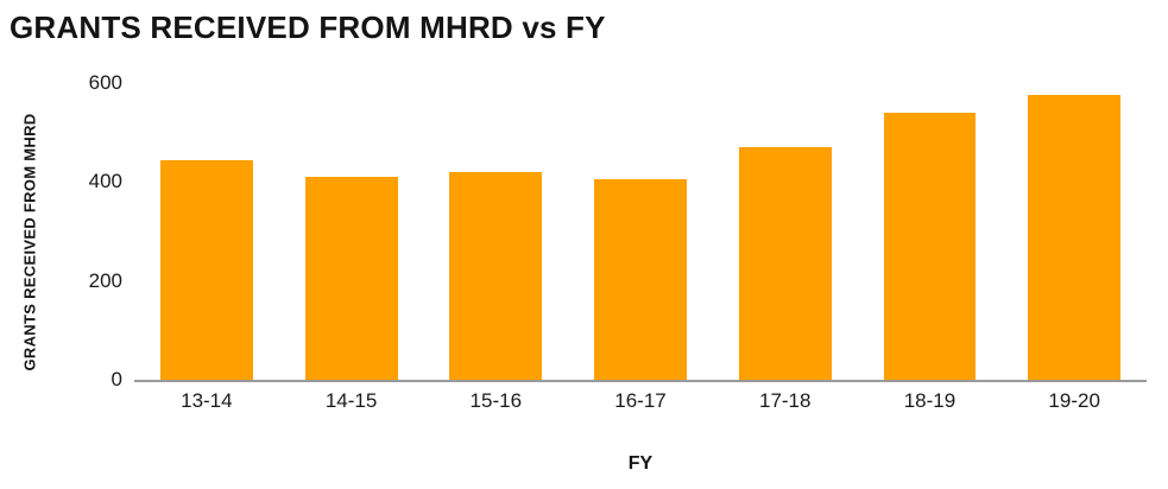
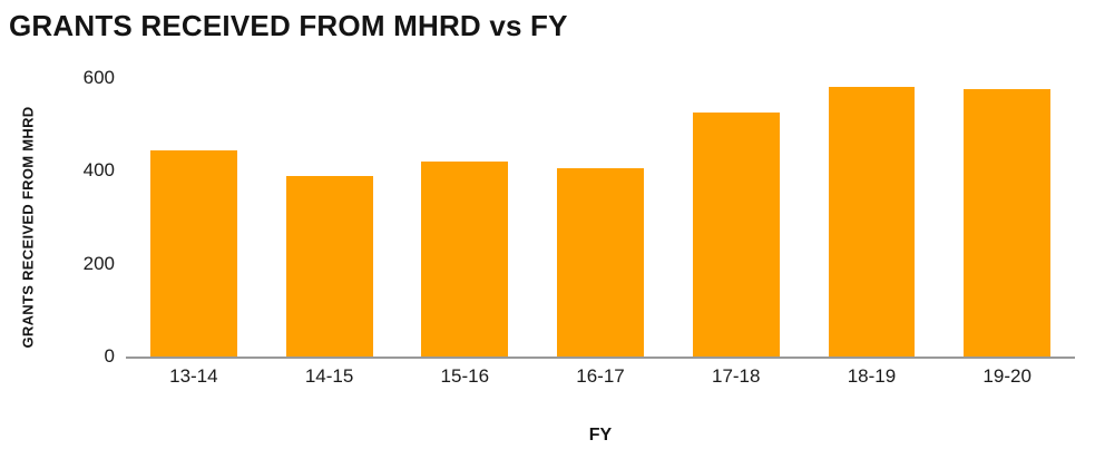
14-15: 410 -> 390
17-18: 470 -> 520
18-19: 540 -> 580
